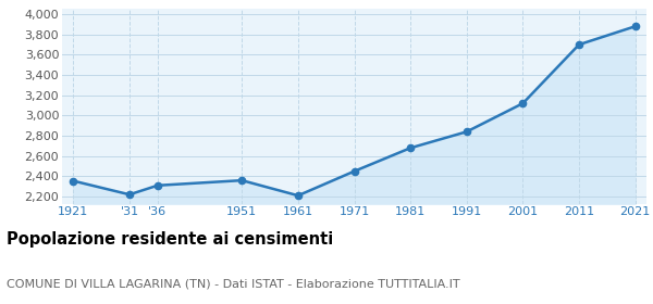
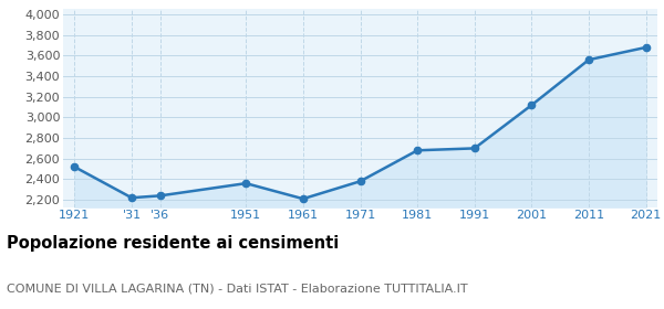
1921: 2,360 -> 2,520
'36: 2,310 -> 2,240
1971: 2,450 -> 2,380
1991: 2,840 -> 2,700
2011: 3,700 -> 3,560
2021: 3,880 -> 3,680
